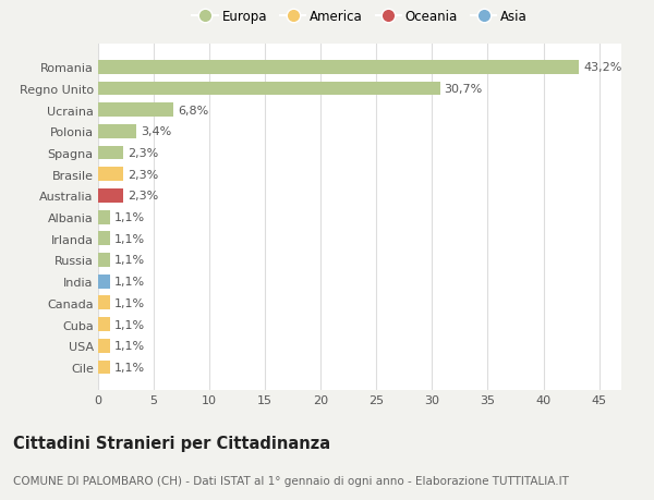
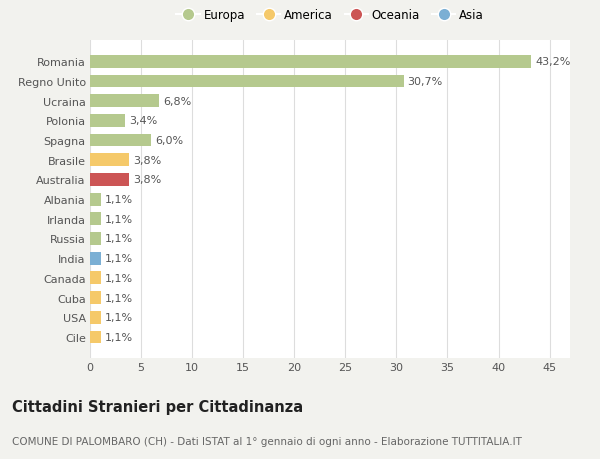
Spagna: 2,3% -> 6,0%
Brasile: 2,3% -> 3,8%
Australia: 2,3% -> 3,8%
